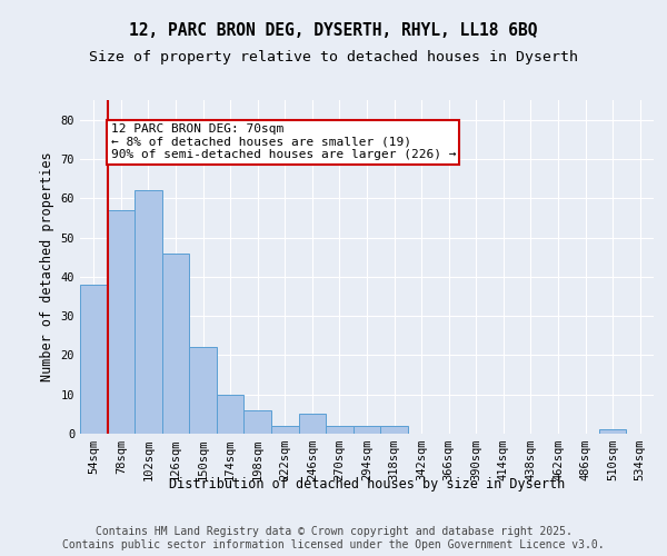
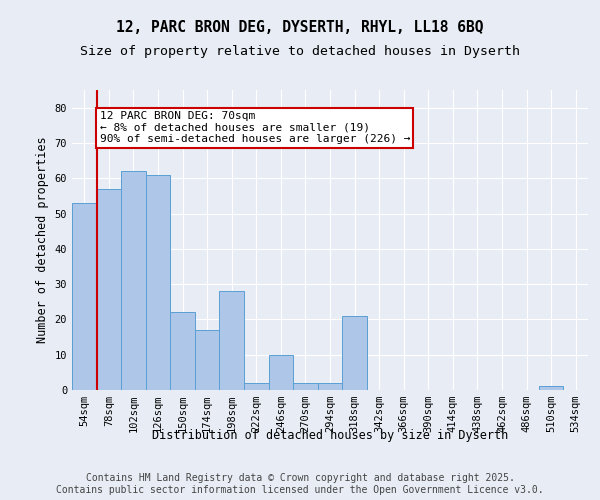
54sqm: 38 -> 53
126sqm: 46 -> 61
174sqm: 10 -> 17
198sqm: 6 -> 28
246sqm: 5 -> 10
318sqm: 2 -> 21
